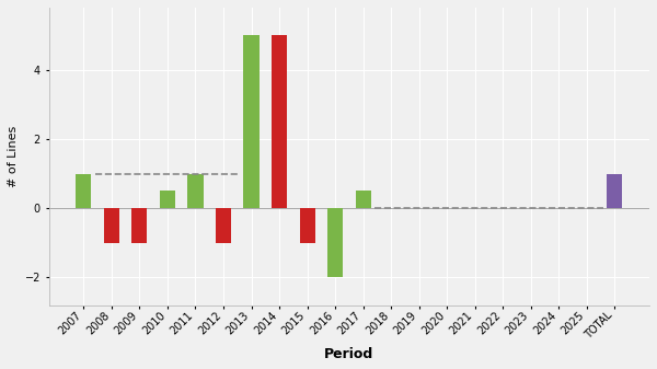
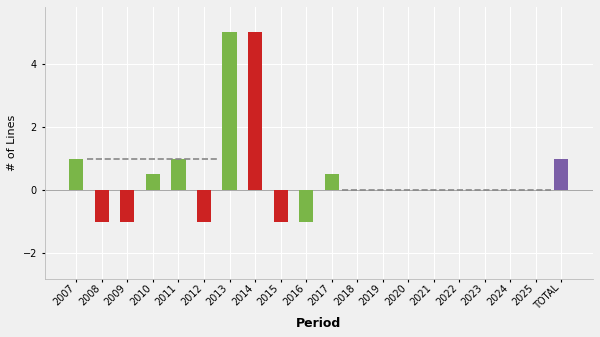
2016: -2.0 -> -1.0
